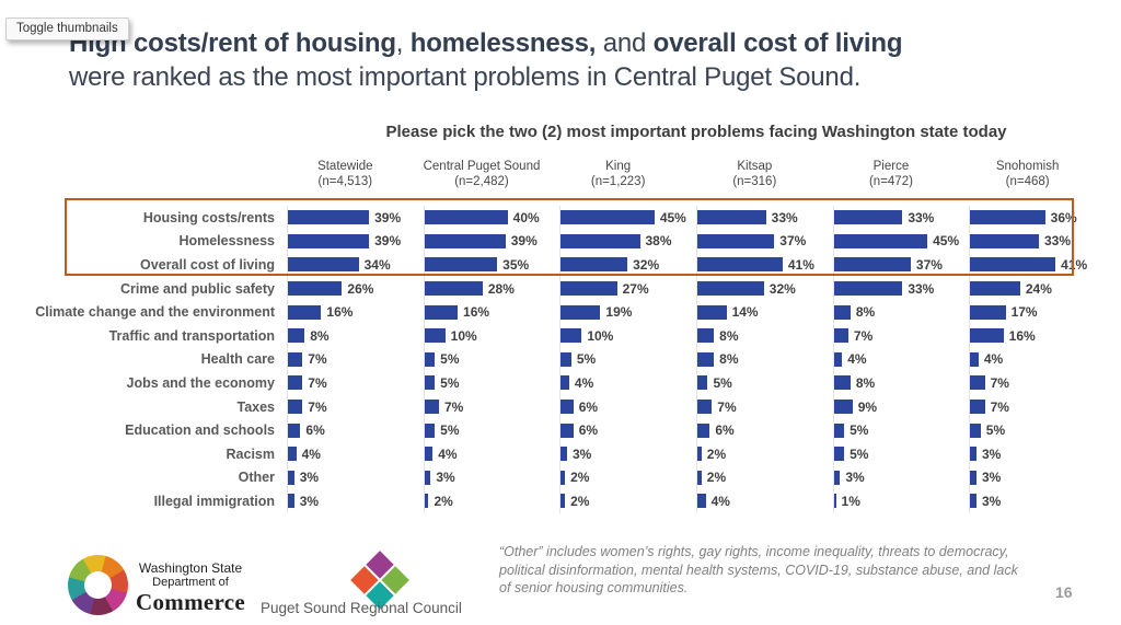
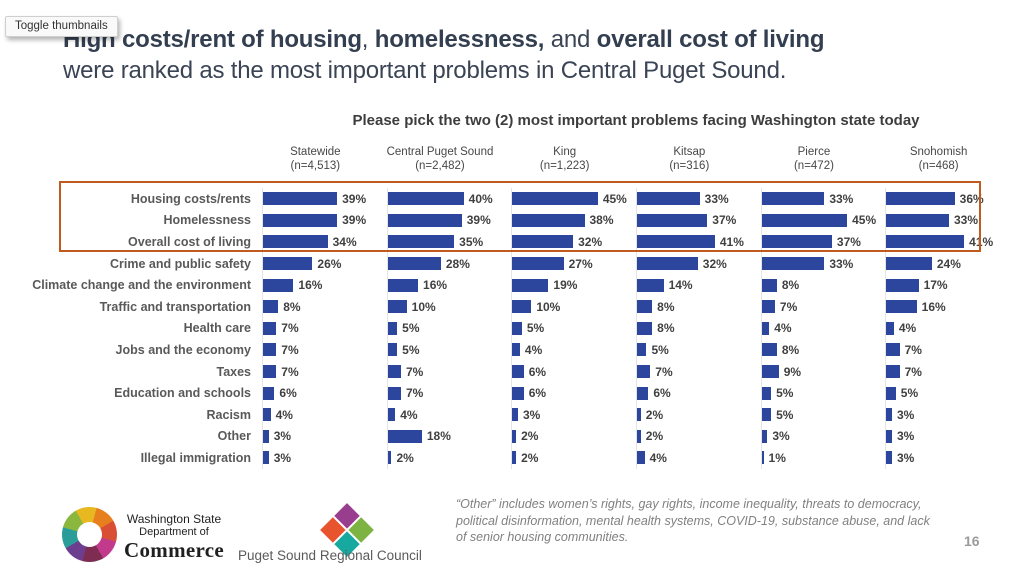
Central Puget Sound/Education and schools: 5% -> 7%
Central Puget Sound/Other: 3% -> 18%
